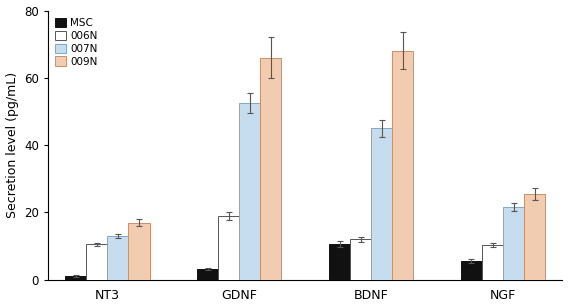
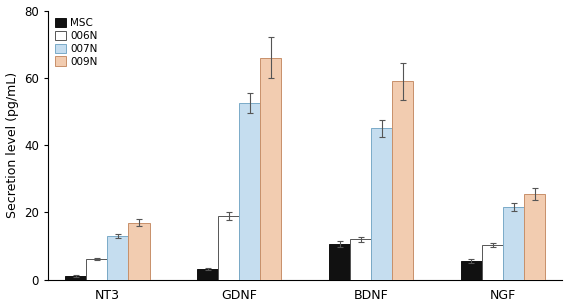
006N/NT3: 10.5 -> 6.2
009N/BDNF: 68.0 -> 59.0
